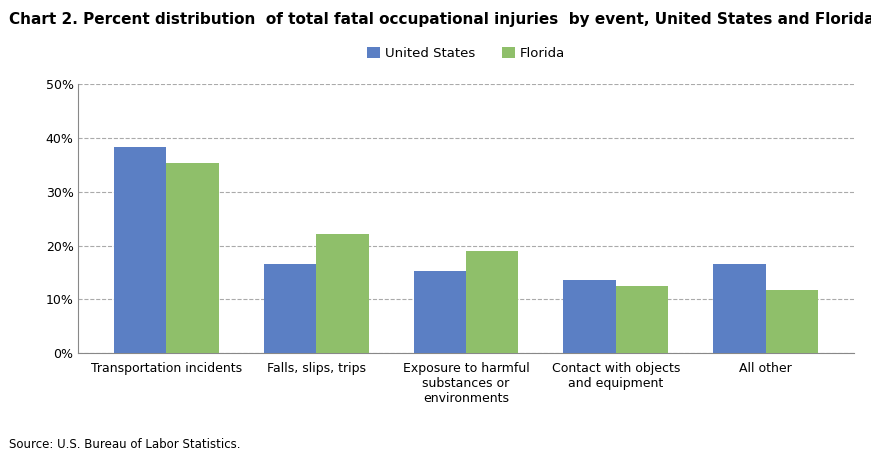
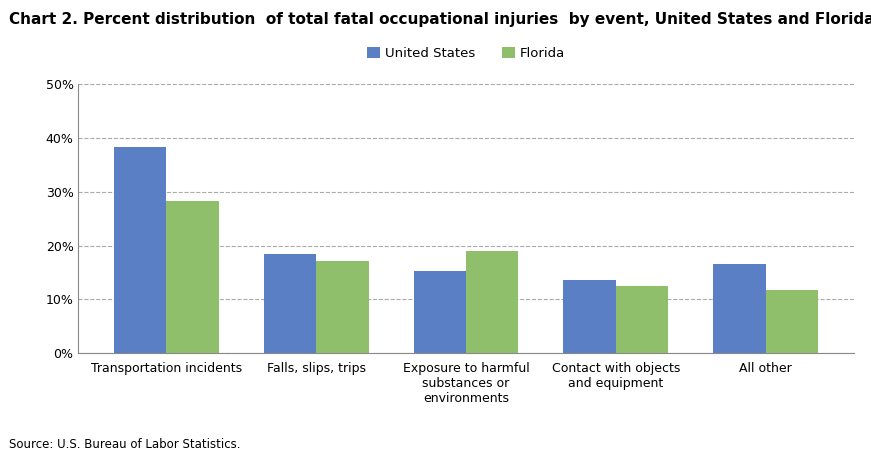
Florida/Transportation incidents: 35.3% -> 28.2%
United States/Falls, slips, trips: 16.5% -> 18.4%
Florida/Falls, slips, trips: 22.1% -> 17.2%
